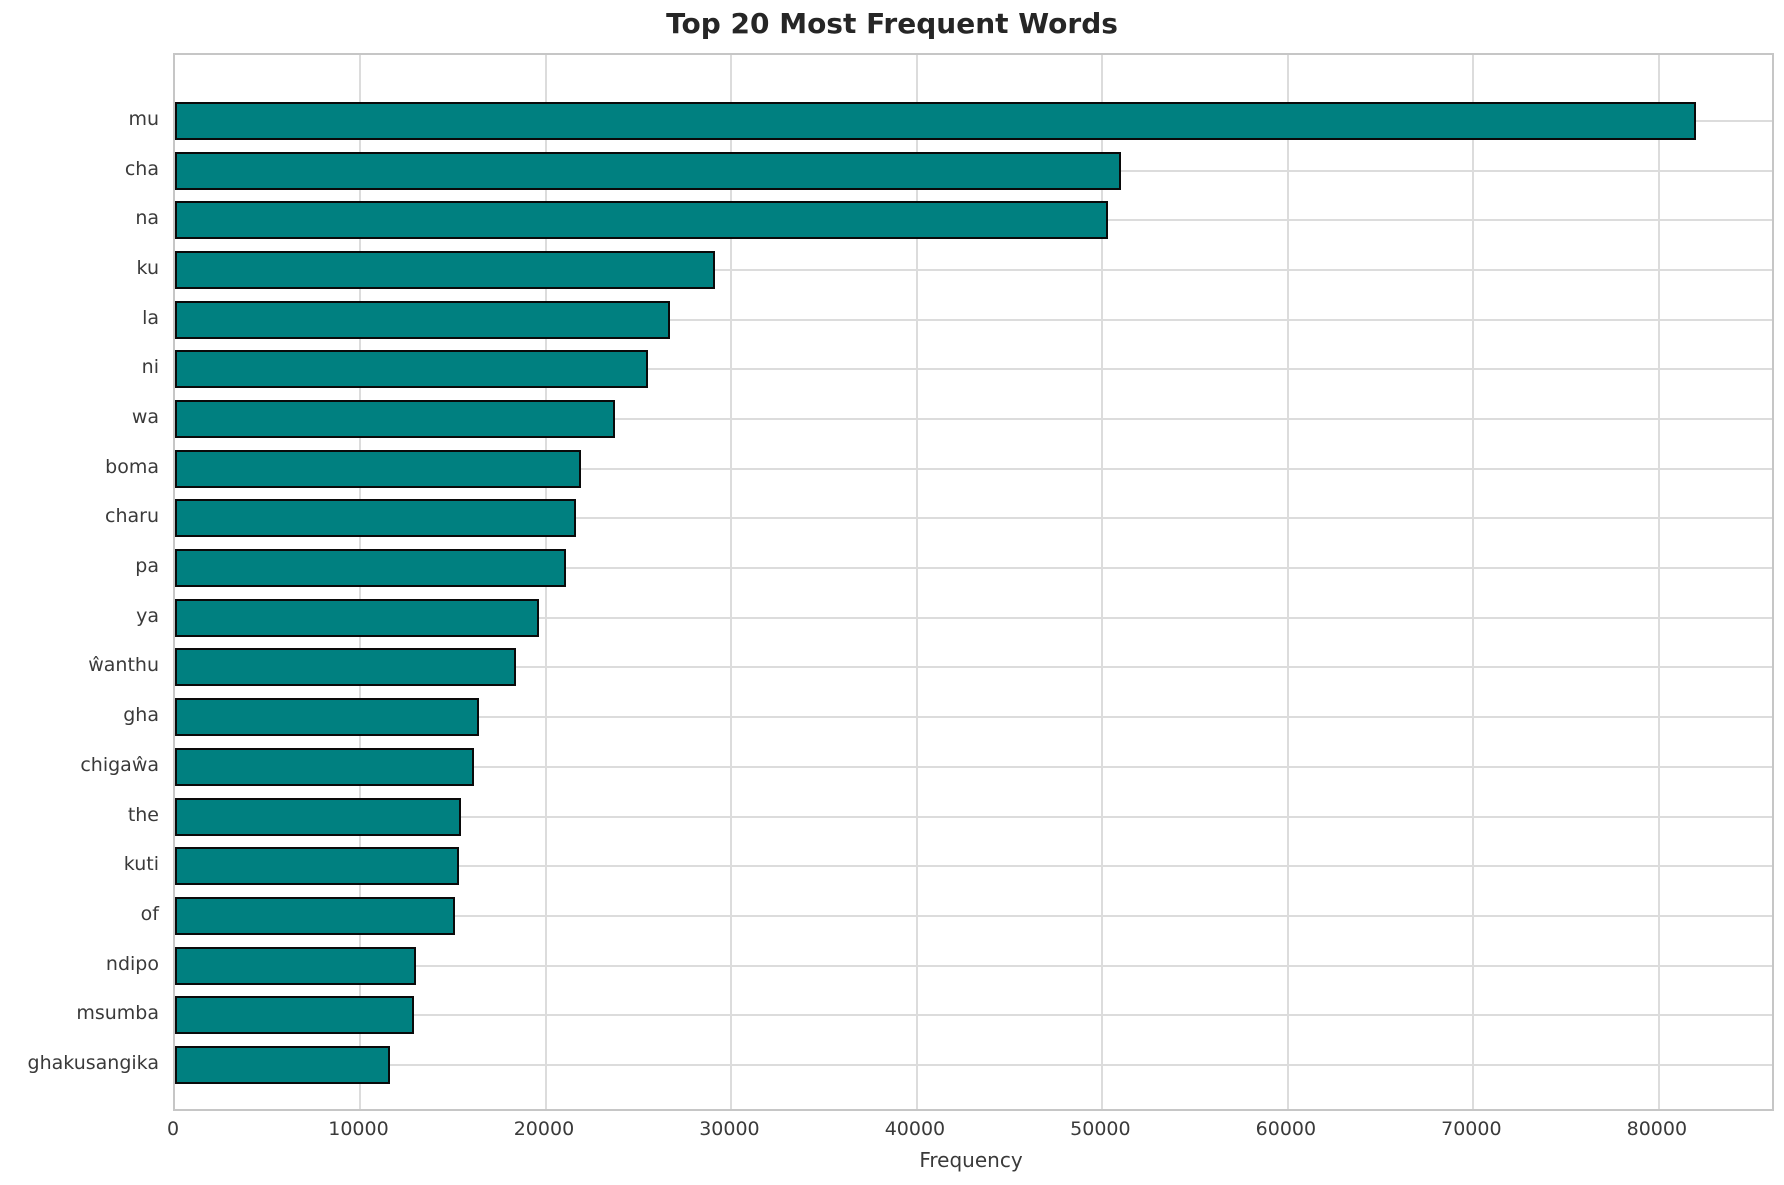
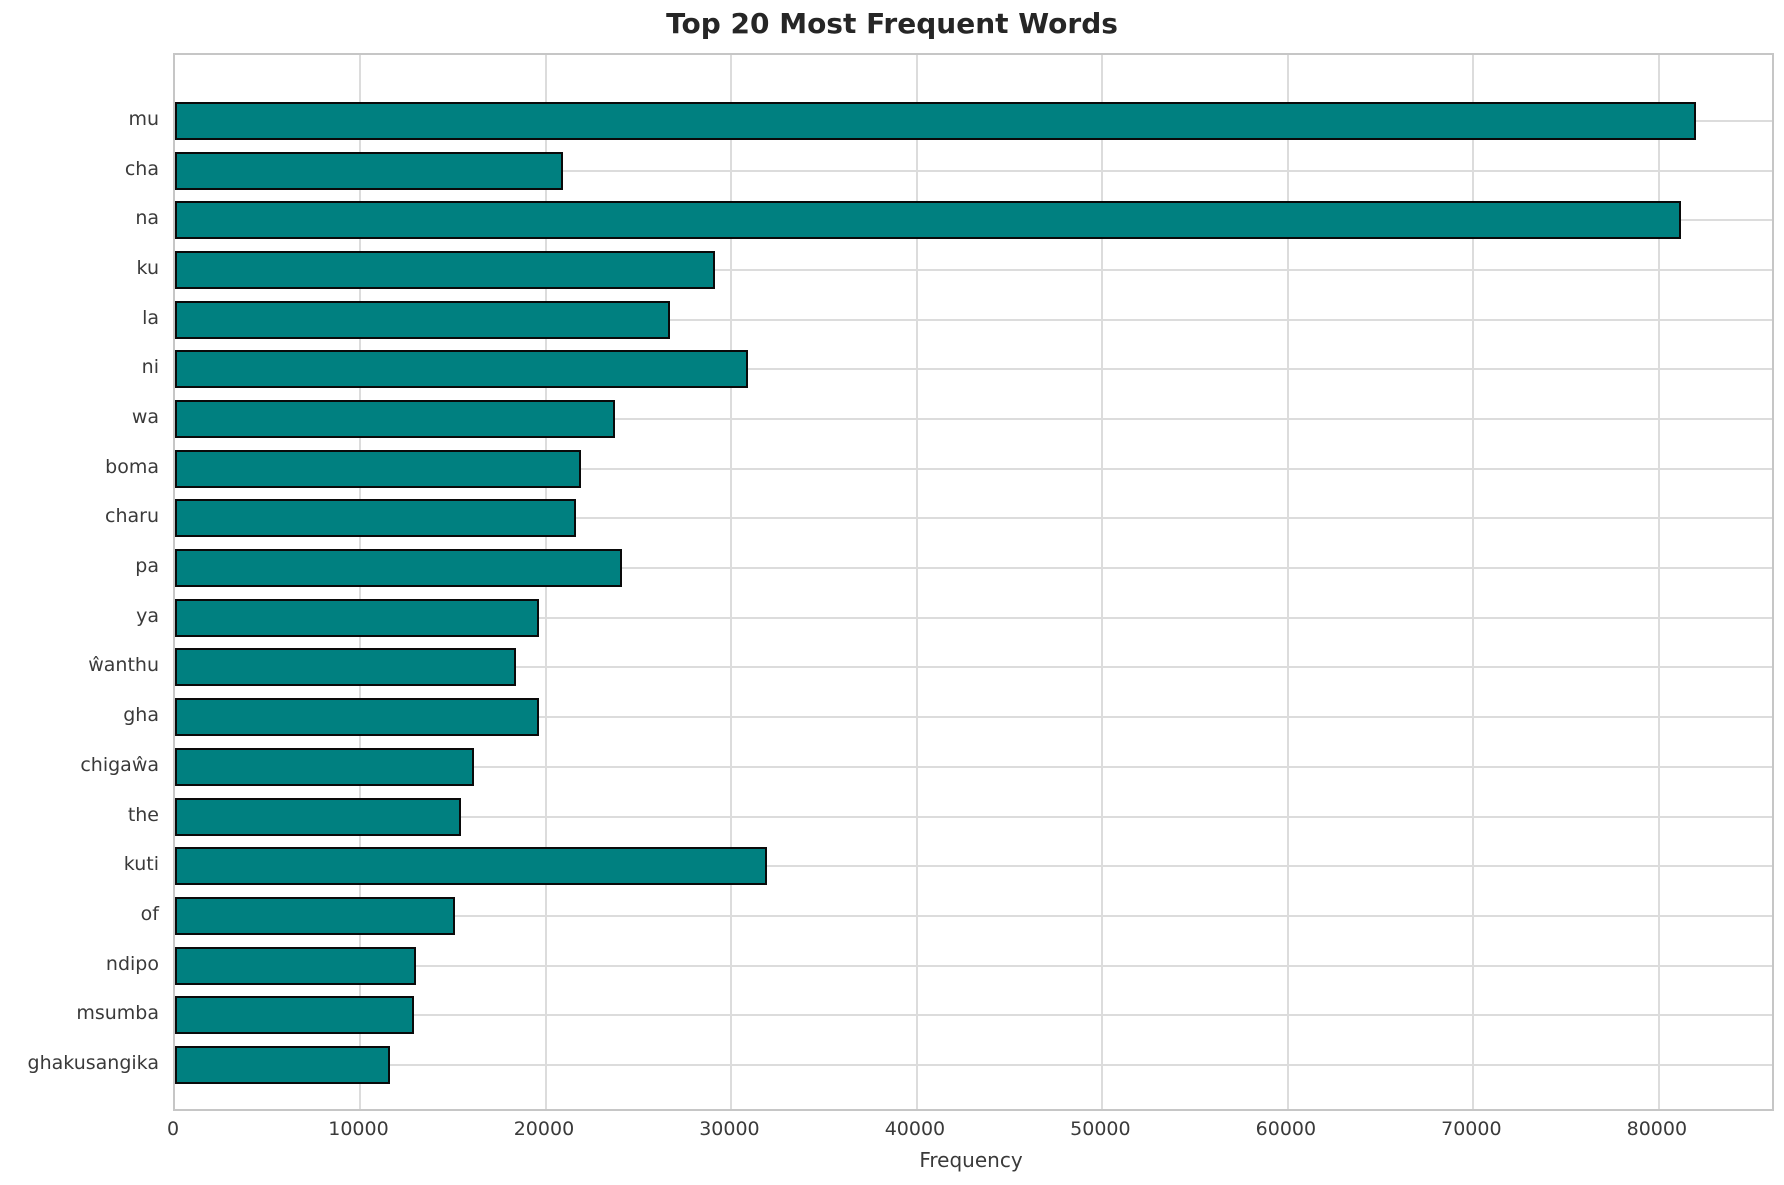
cha: 51000 -> 20900
na: 50300 -> 81200
ni: 25500 -> 30900
pa: 21100 -> 24100
gha: 16400 -> 19600
kuti: 15300 -> 31900
